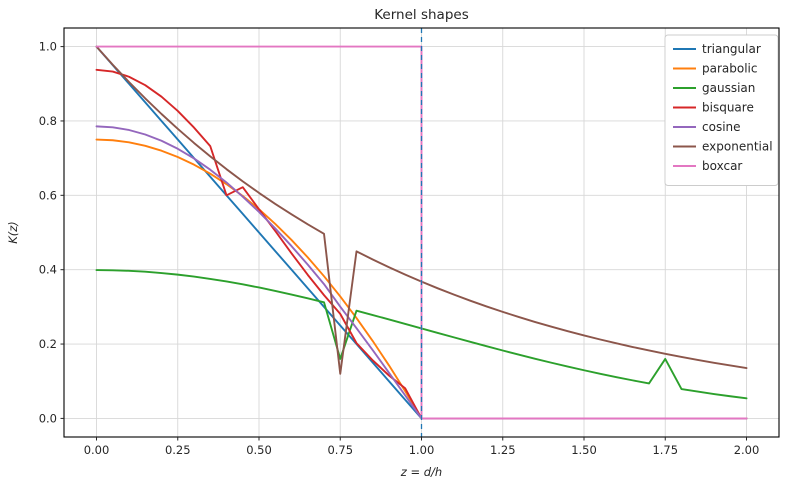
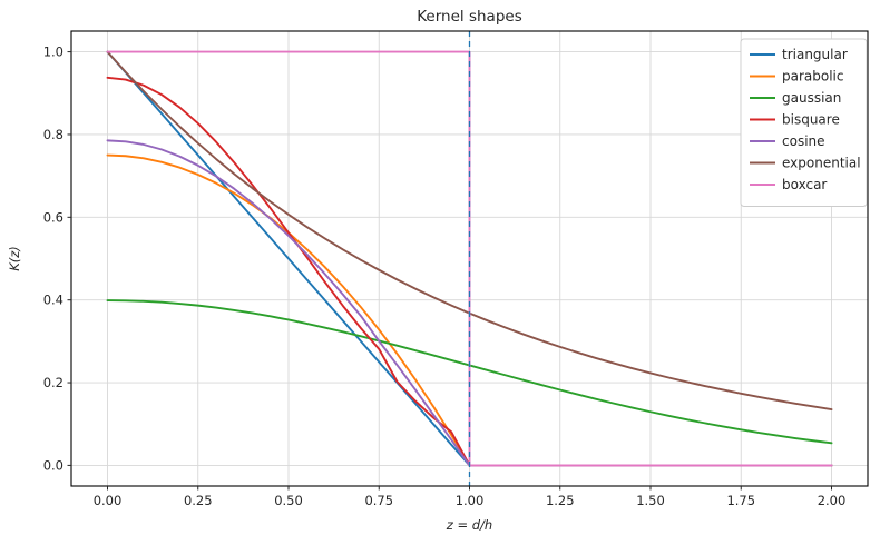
bisquare/0.4: 0.60 -> 0.68
gaussian/0.75: 0.16 -> 0.30
exponential/0.75: 0.12 -> 0.47
gaussian/1.75: 0.16 -> 0.09
